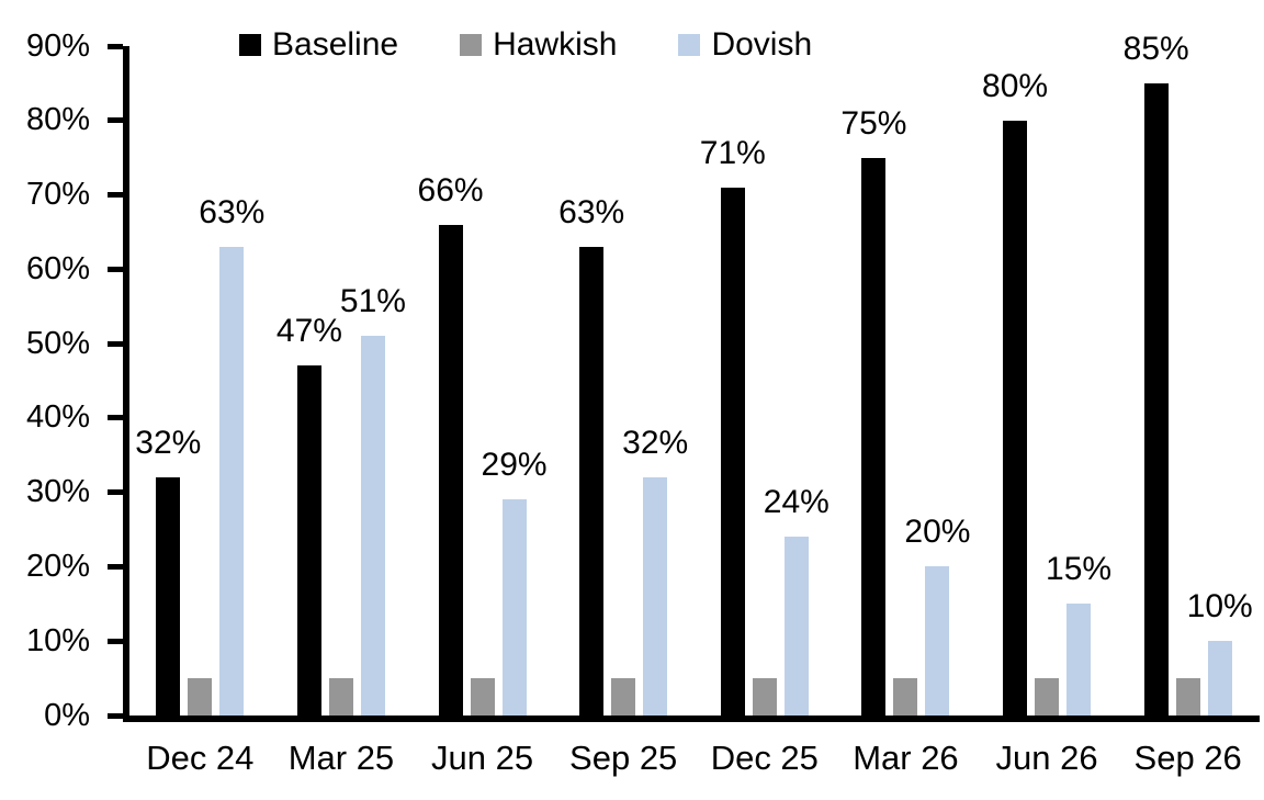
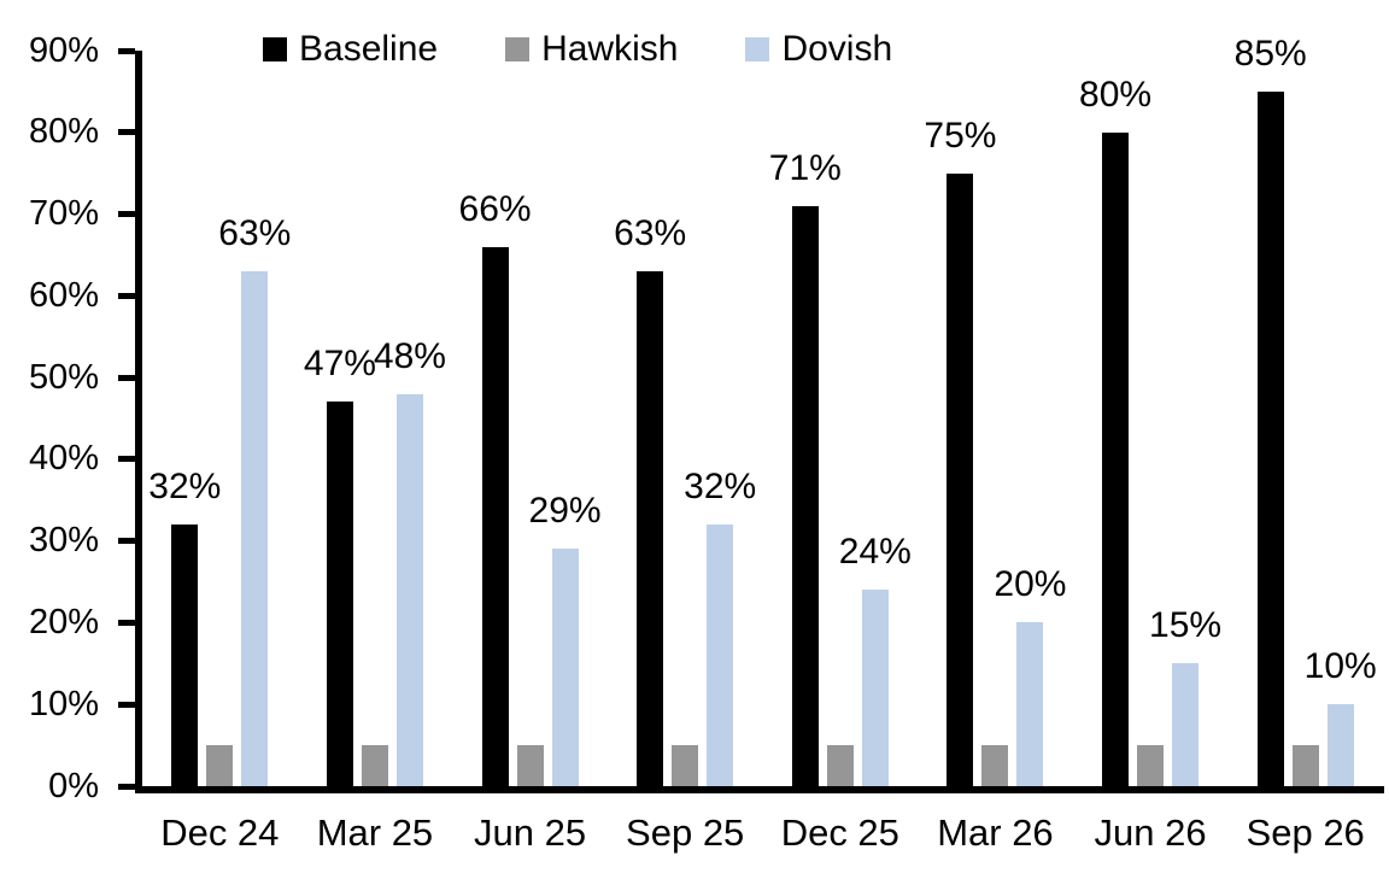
Dovish/Mar 25: 51% -> 48%
